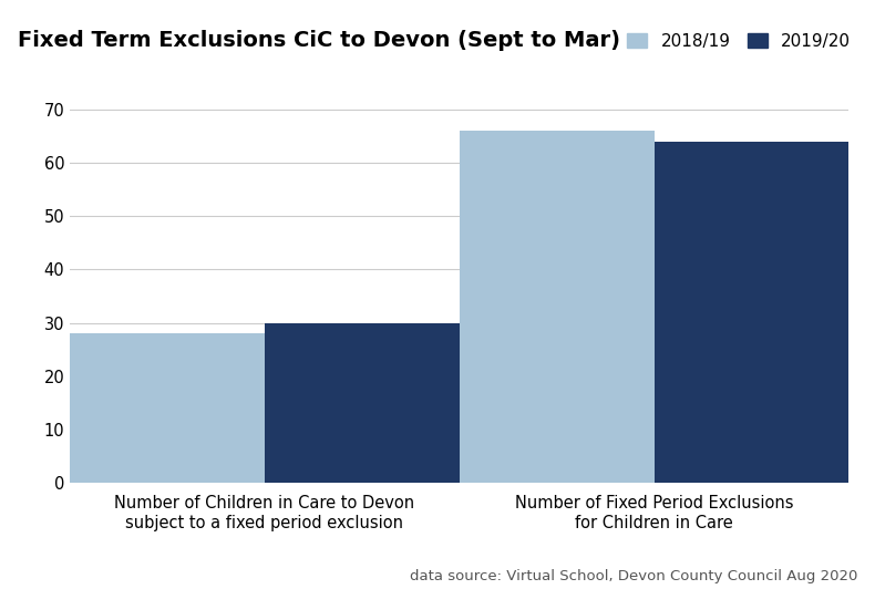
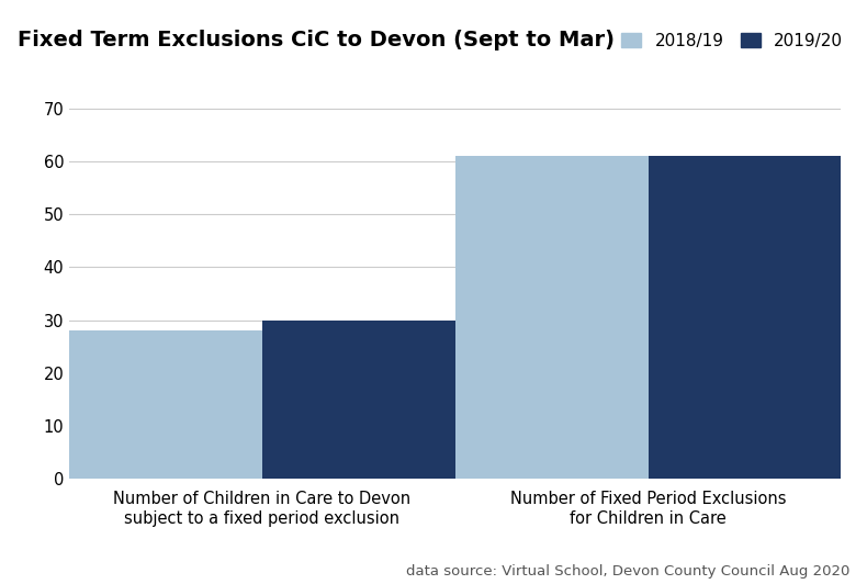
2018/19/Number of Fixed Period Exclusions for Children in Care: 66 -> 61
2019/20/Number of Fixed Period Exclusions for Children in Care: 64 -> 61
